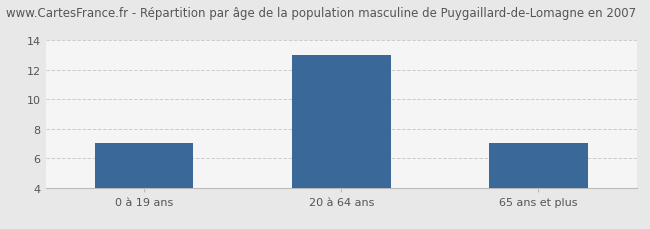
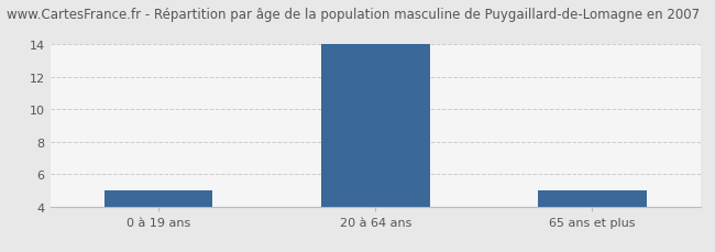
0 à 19 ans: 7 -> 5
20 à 64 ans: 13 -> 14
65 ans et plus: 7 -> 5
